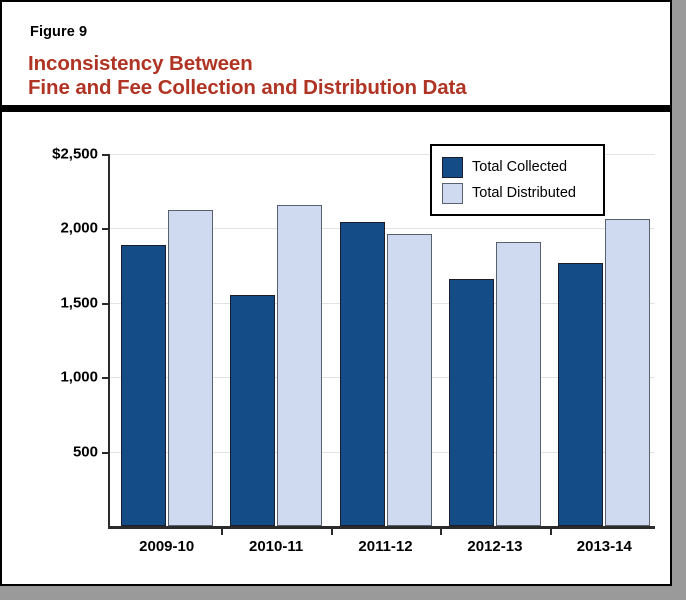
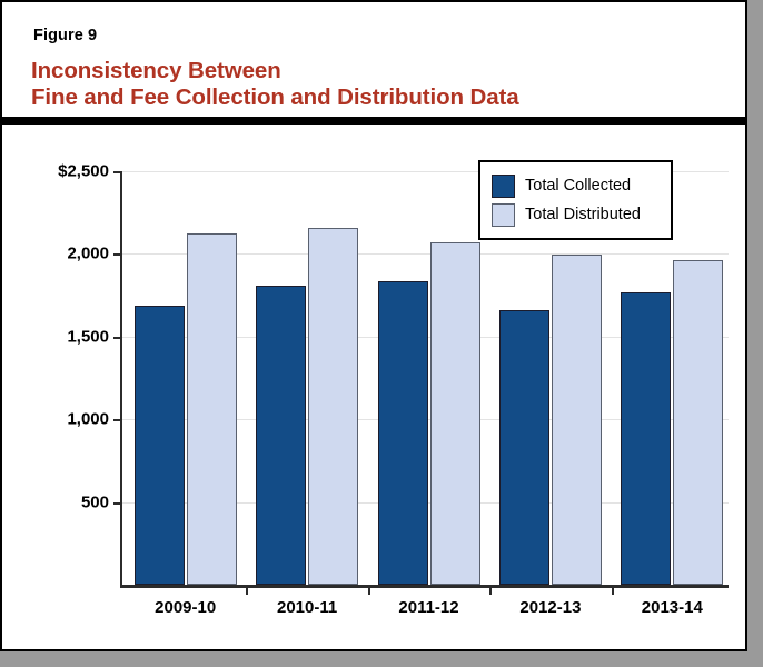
Total Collected/2009-10: $1890 -> $1690
Total Collected/2010-11: $1550 -> $1800
Total Collected/2011-12: $2040 -> $1840
Total Distributed/2011-12: $1960 -> $2070
Total Distributed/2012-13: $1910 -> $2000
Total Distributed/2013-14: $2060 -> $1960
